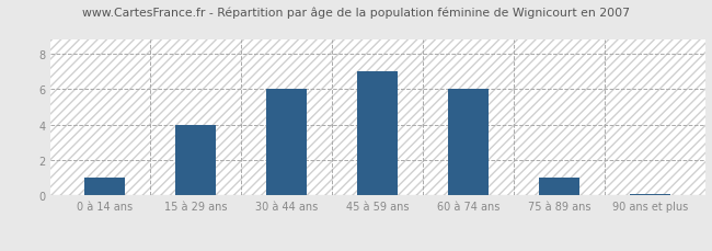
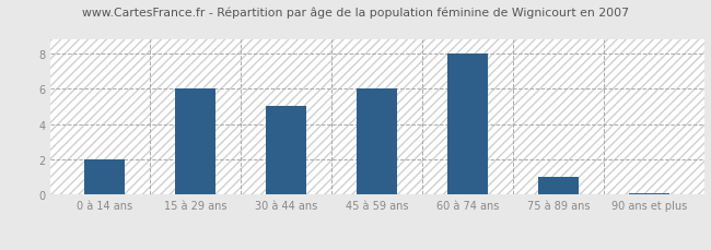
0 à 14 ans: 1.0 -> 2.0
15 à 29 ans: 4.0 -> 6.0
30 à 44 ans: 6.0 -> 5.0
45 à 59 ans: 7.0 -> 6.0
60 à 74 ans: 6.0 -> 8.0
